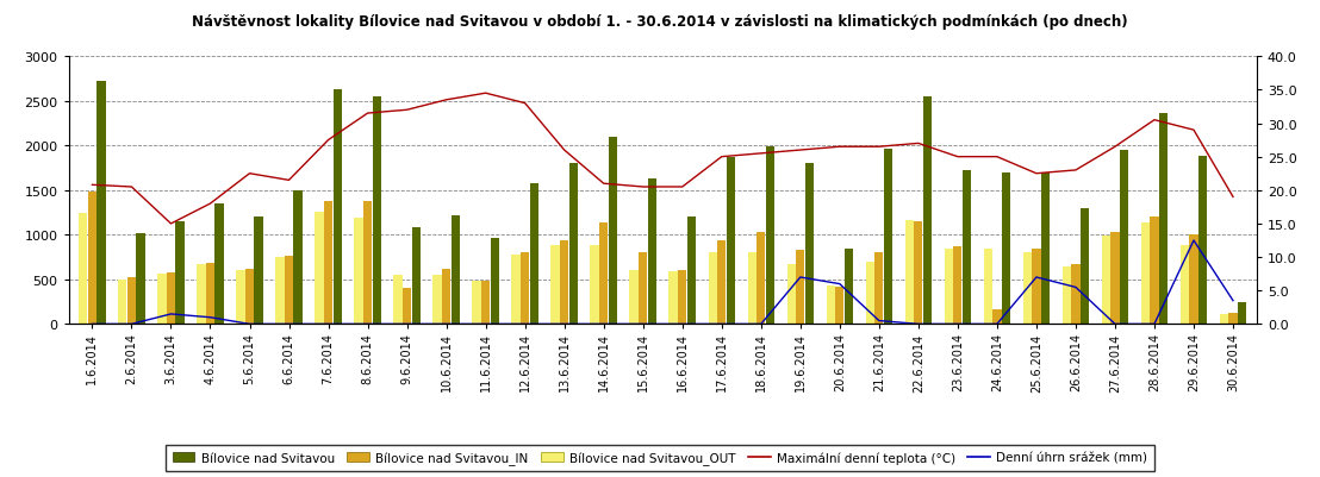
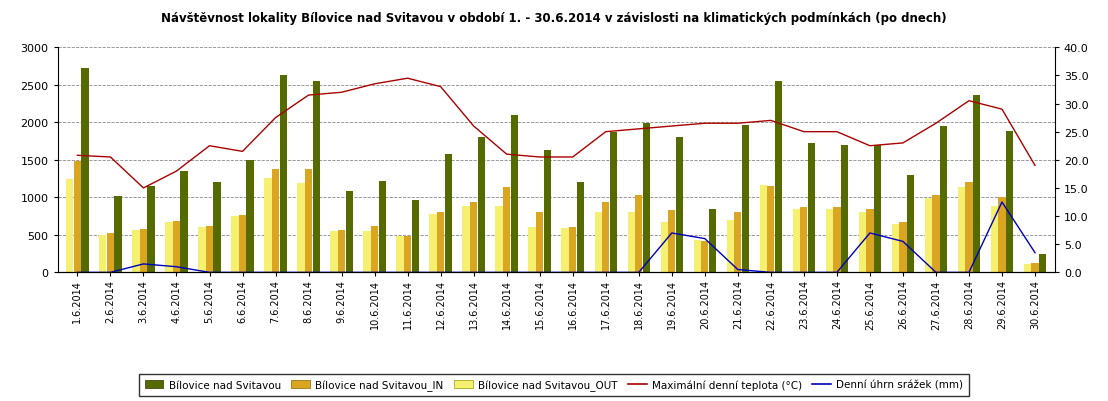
Bílovice nad Svitavou_IN/9.6.2014: 400 -> 560
Bílovice nad Svitavou_IN/24.6.2014: 160 -> 870
